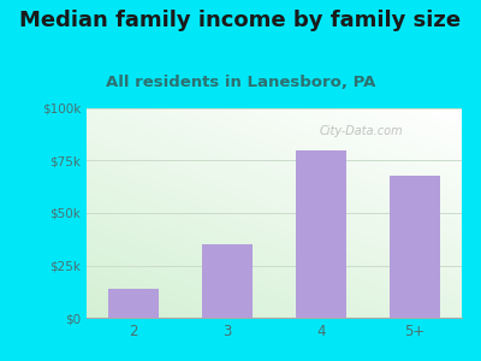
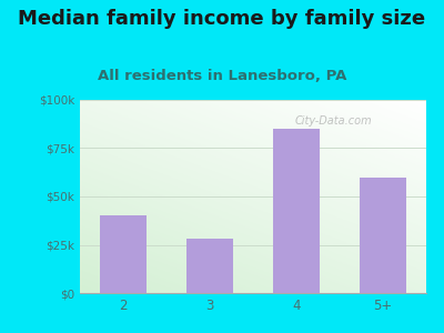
2: $14k -> $40k
3: $35k -> $28k
4: $80k -> $85k
5+: $68k -> $60k
